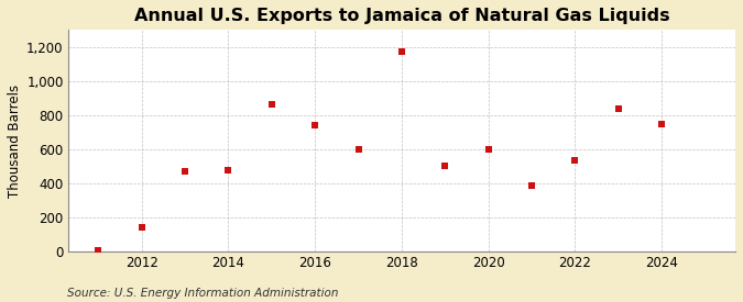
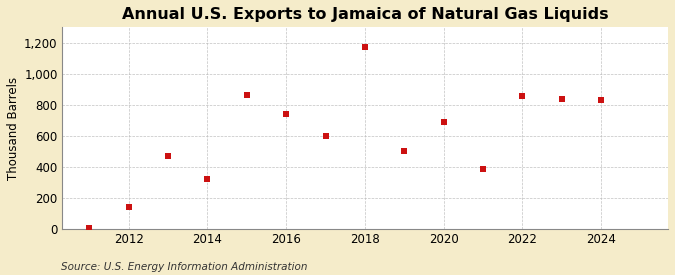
2014: 480 -> 320
2020: 600 -> 690
2022: 540 -> 860
2024: 740 -> 830
